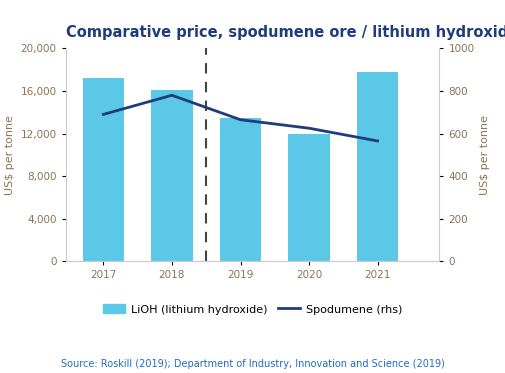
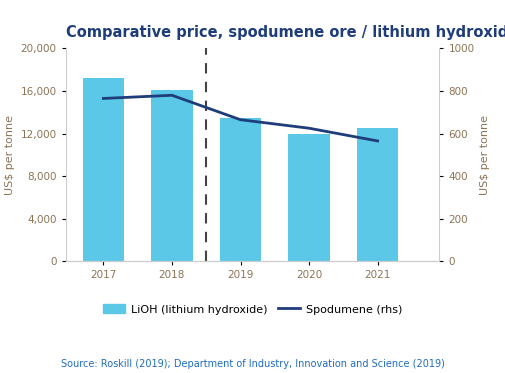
Spodumene (rhs)/2017: 690 -> 765
LiOH (lithium hydroxide)/2021: 17,800 -> 12,500
